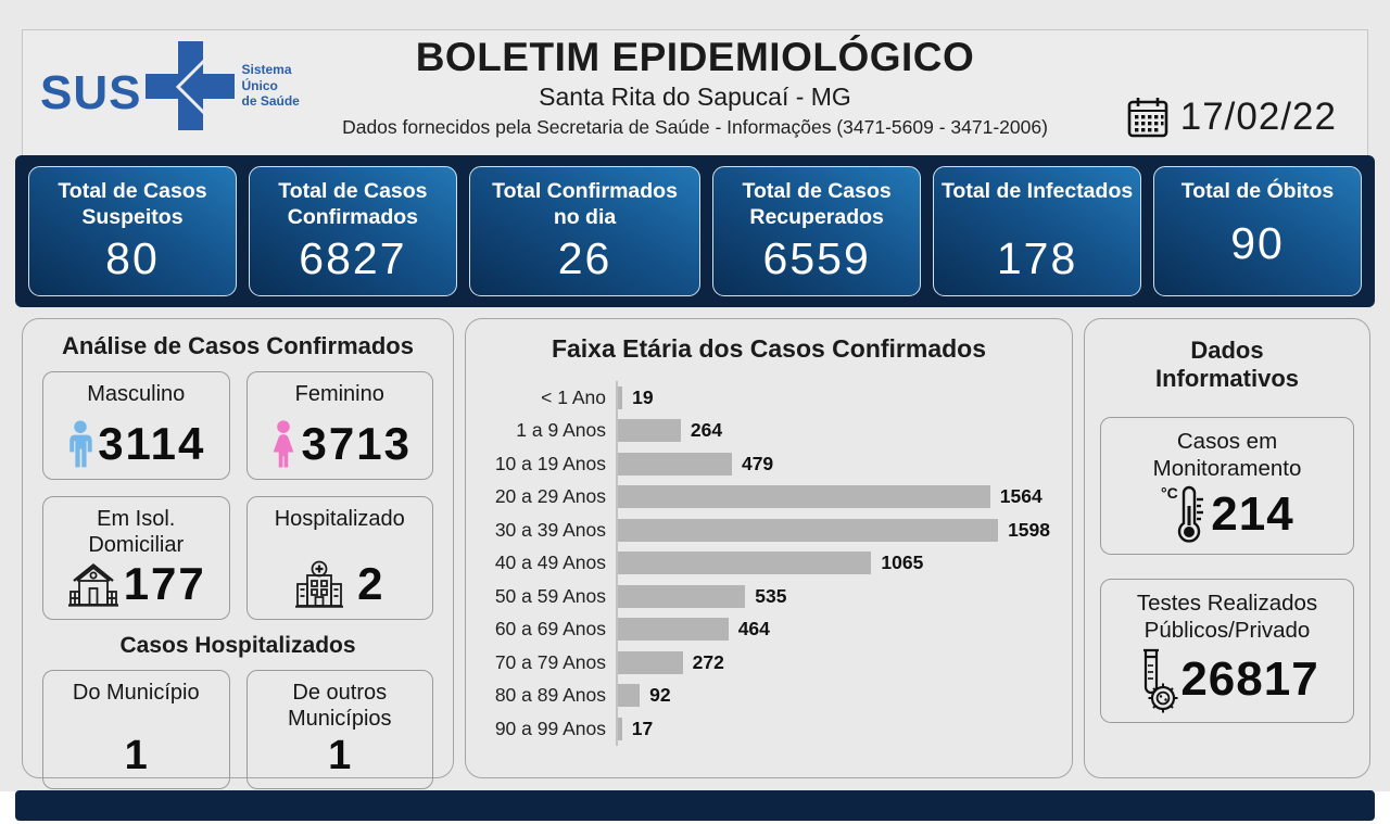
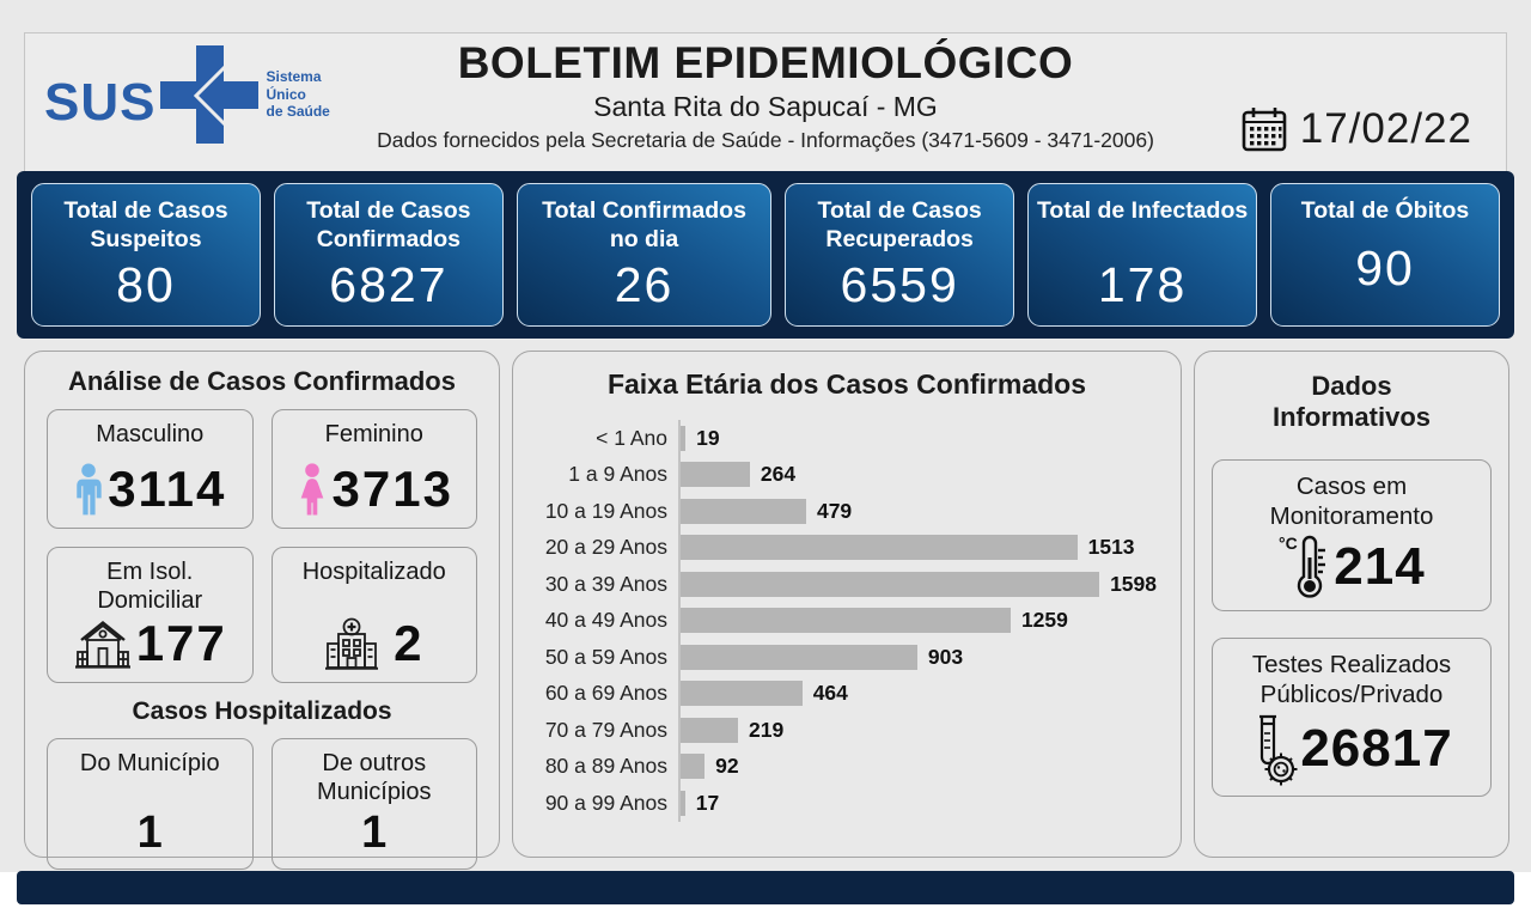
20 a 29 Anos: 1564 -> 1513
40 a 49 Anos: 1065 -> 1259
50 a 59 Anos: 535 -> 903
70 a 79 Anos: 272 -> 219
